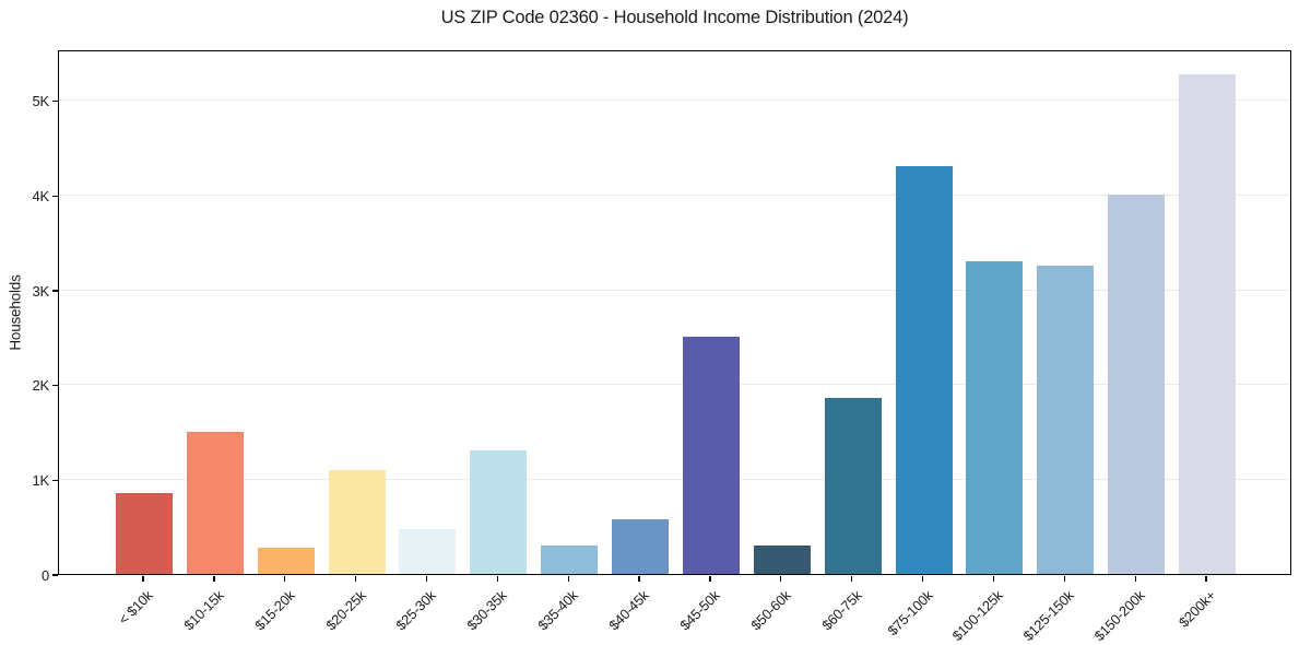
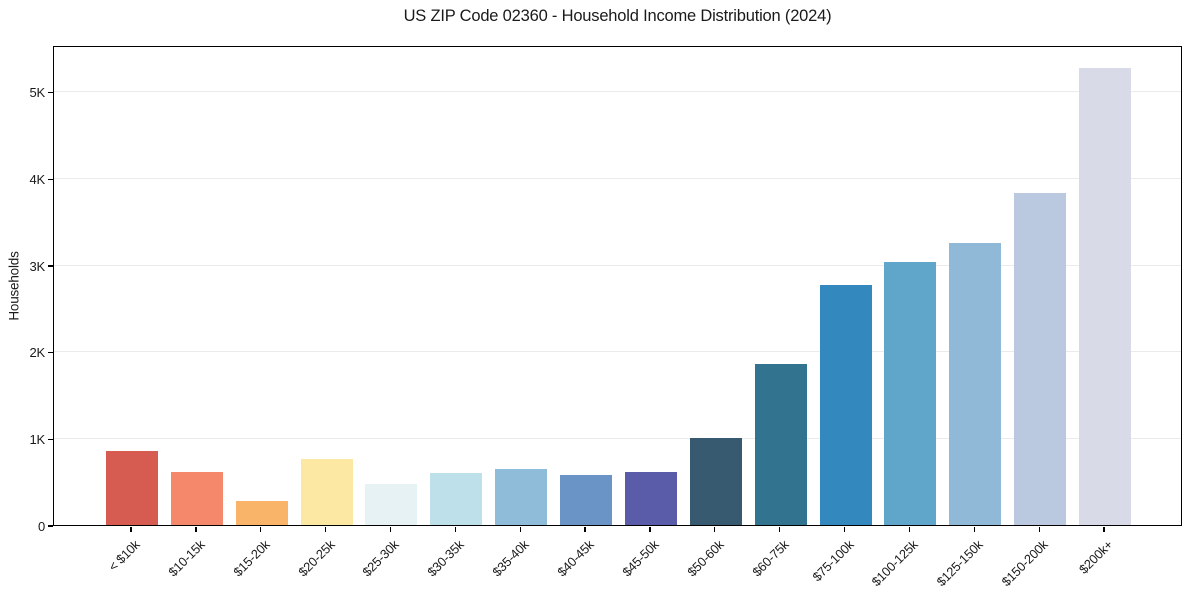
$10-15k: 1.5K -> 0.6K
$20-25k: 1.1K -> 0.8K
$30-35k: 1.3K -> 0.6K
$35-40k: 0.3K -> 0.6K
$45-50k: 2.5K -> 0.6K
$50-60k: 0.3K -> 1.0K
$75-100k: 4.3K -> 2.8K
$100-125k: 3.3K -> 3.0K
$150-200k: 4.0K -> 3.8K
